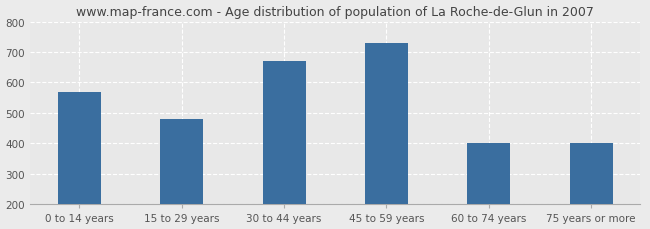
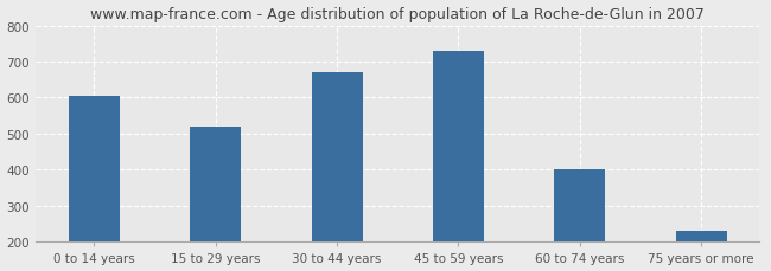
0 to 14 years: 570 -> 605
15 to 29 years: 480 -> 520
75 years or more: 400 -> 230
